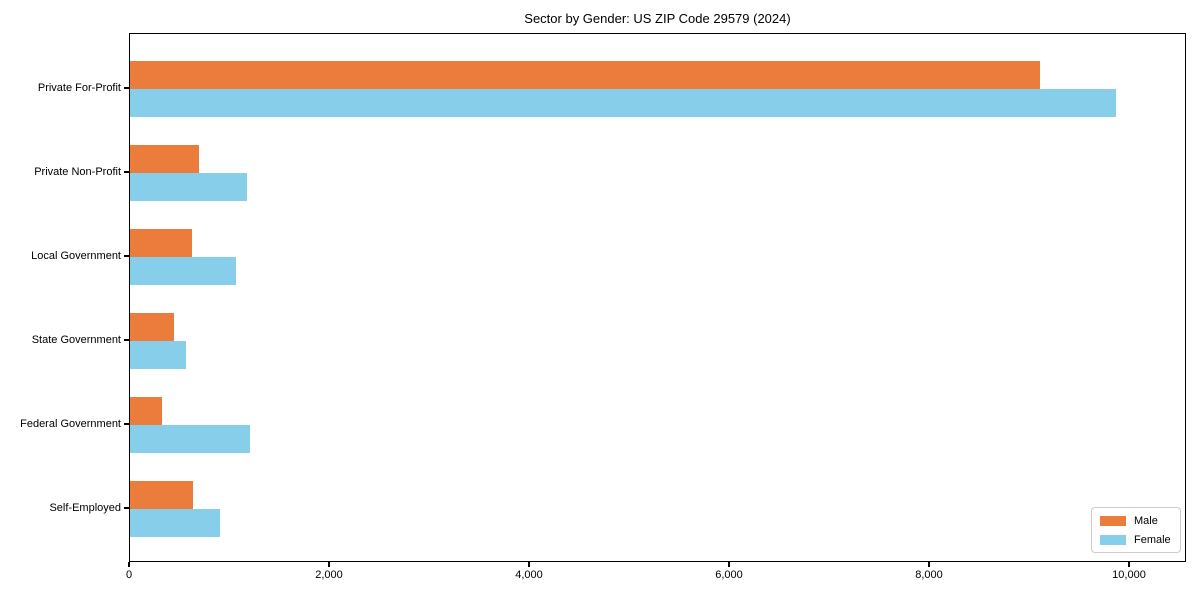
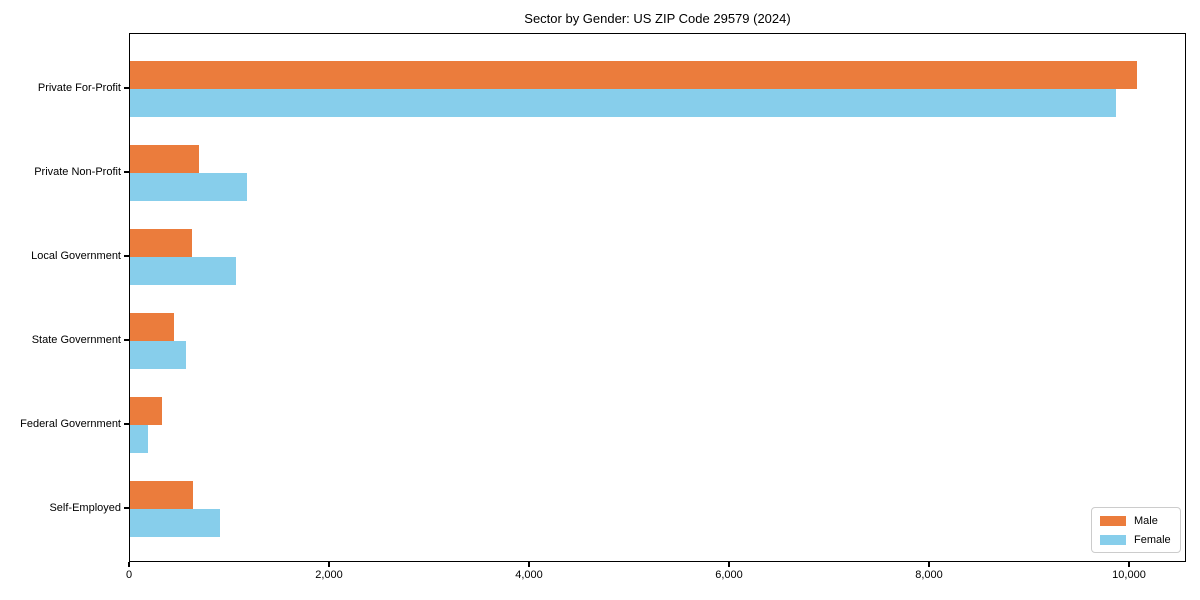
Male/Private For-Profit: 9100 -> 10100
Female/Federal Government: 1200 -> 200
